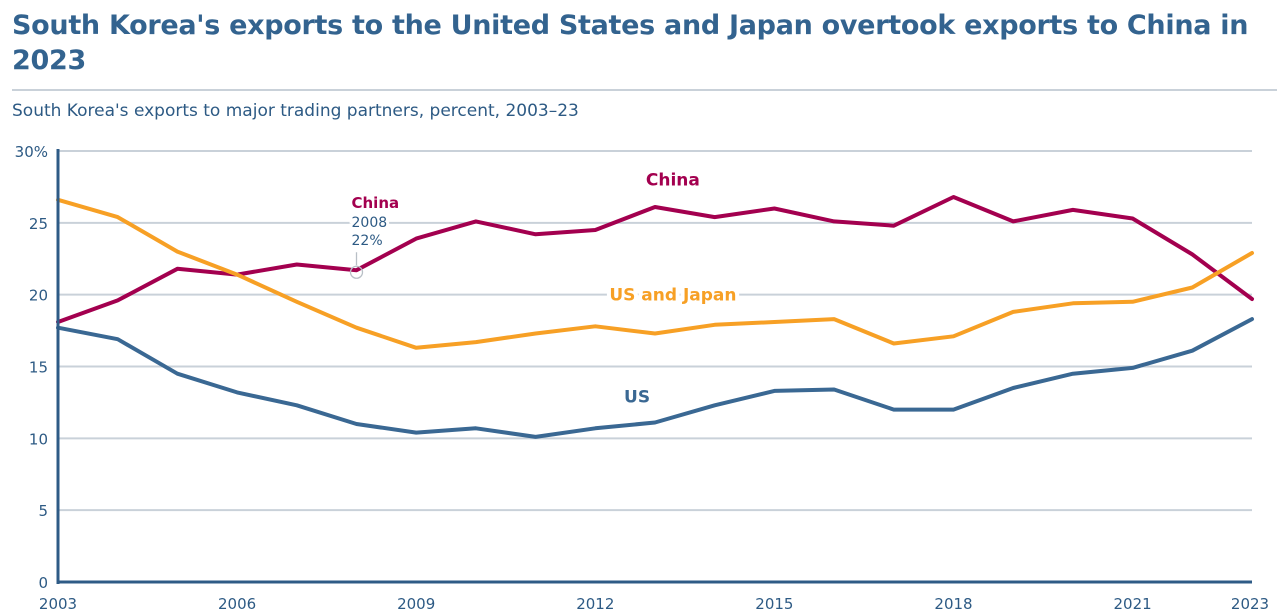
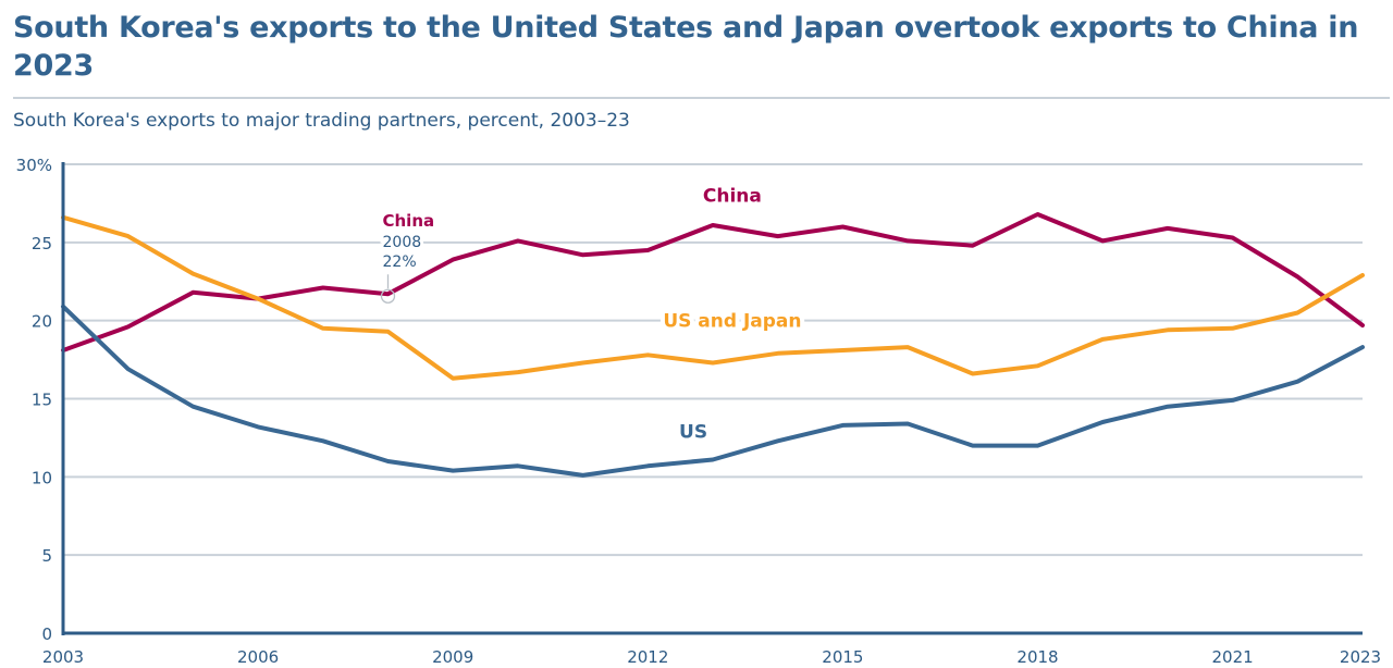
US/2003: 17.7% -> 20.9%
US and Japan/2008: 17.7% -> 19.3%
